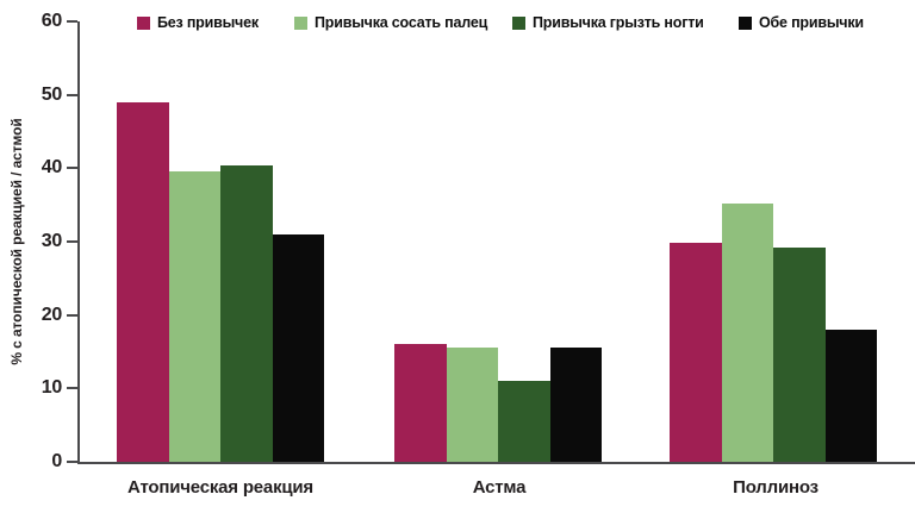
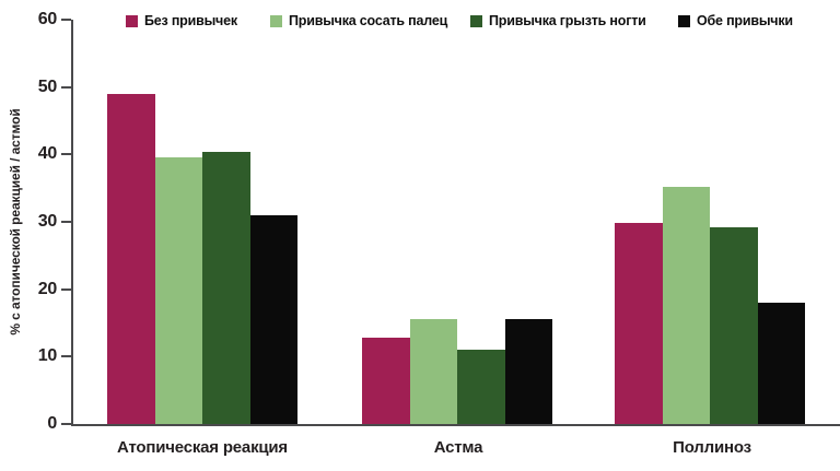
Без привычек/Астма: 16 -> 13
